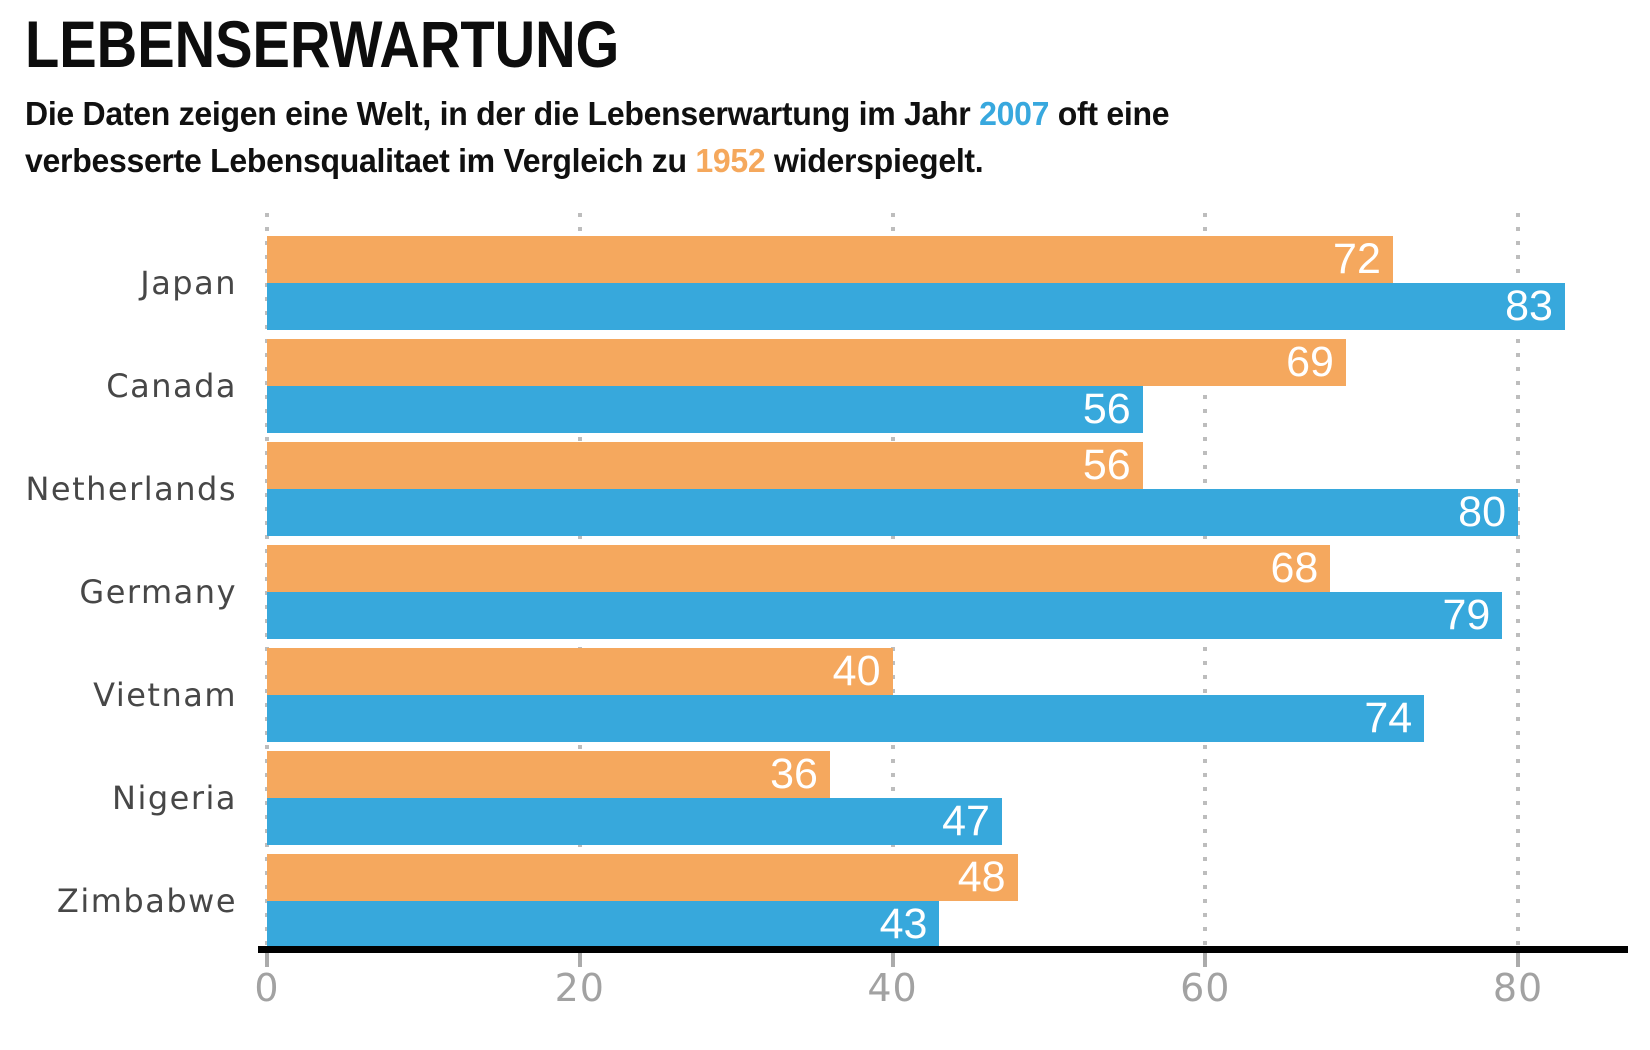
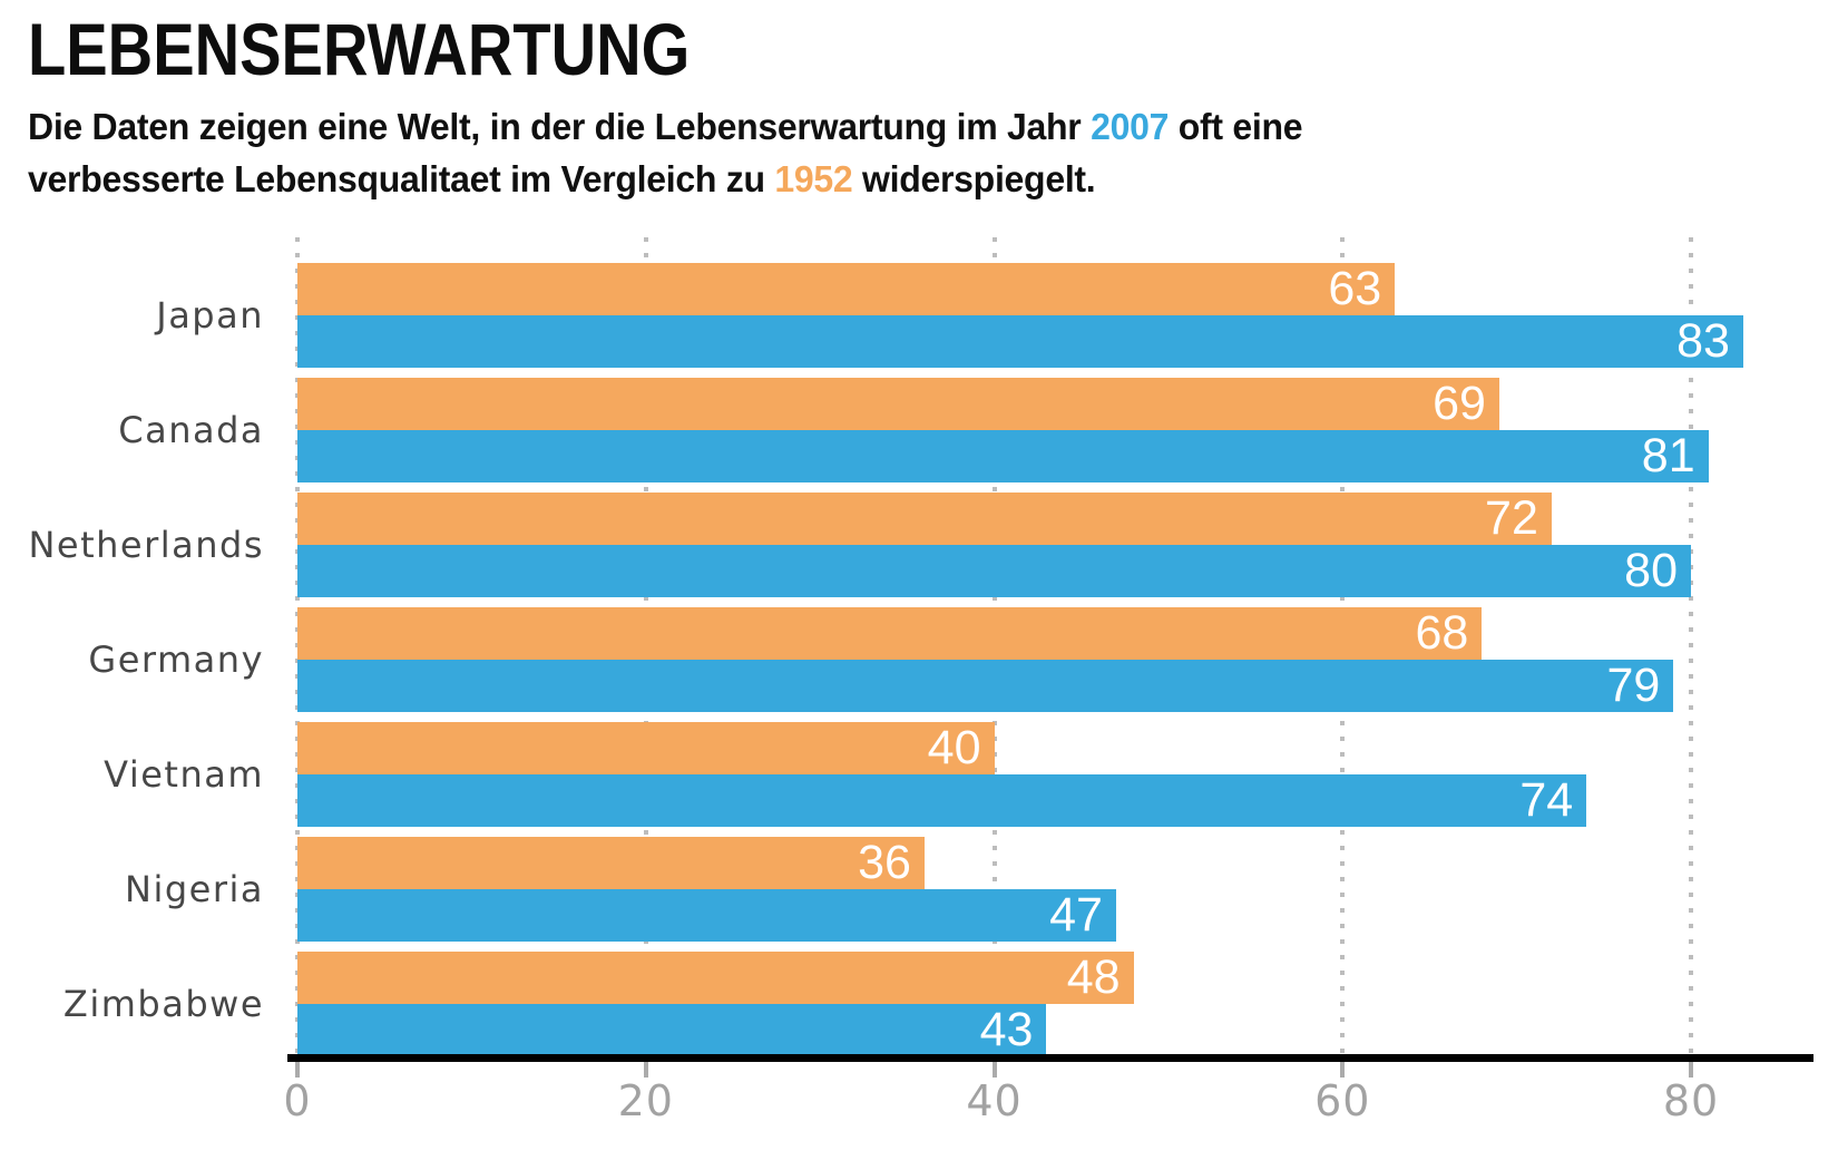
1952/Japan: 72 -> 63
2007/Canada: 56 -> 81
1952/Netherlands: 56 -> 72
